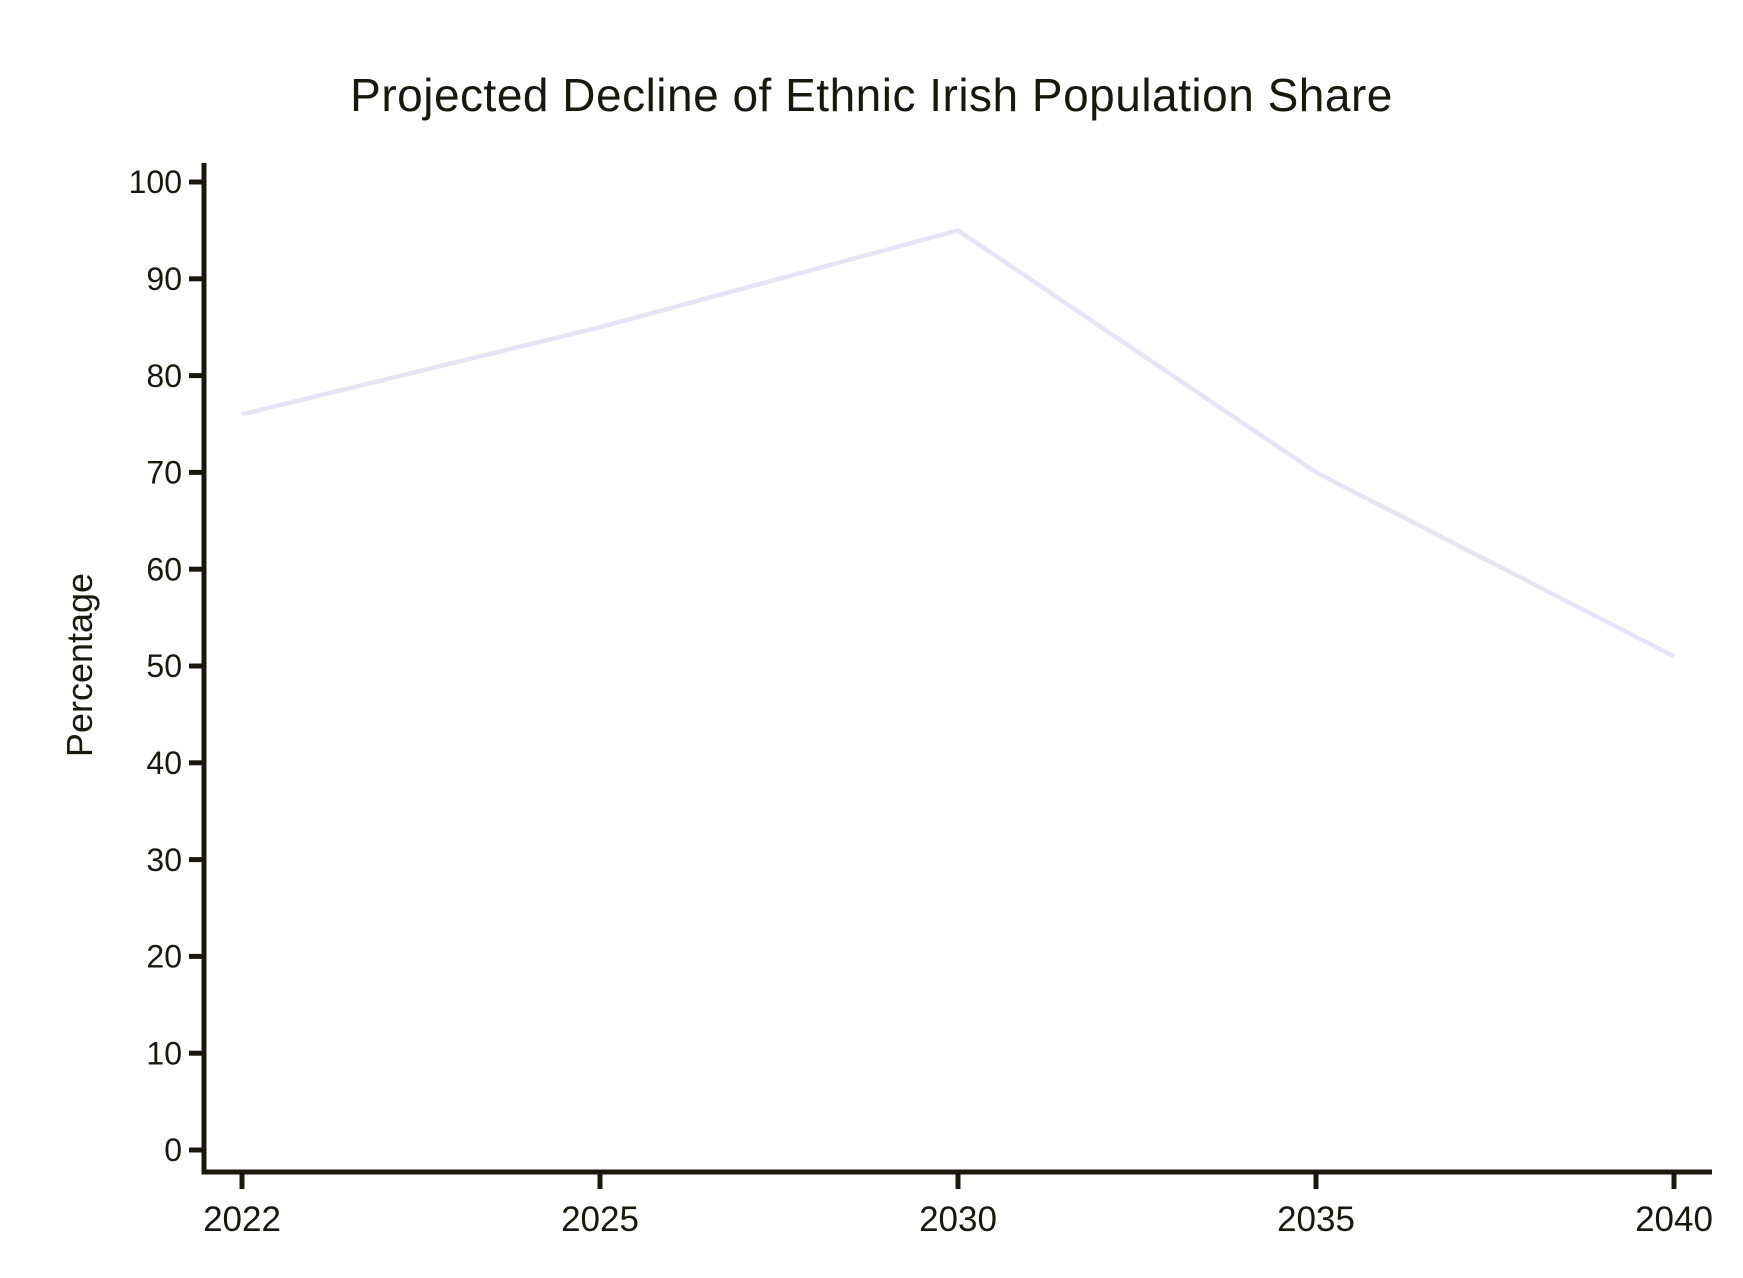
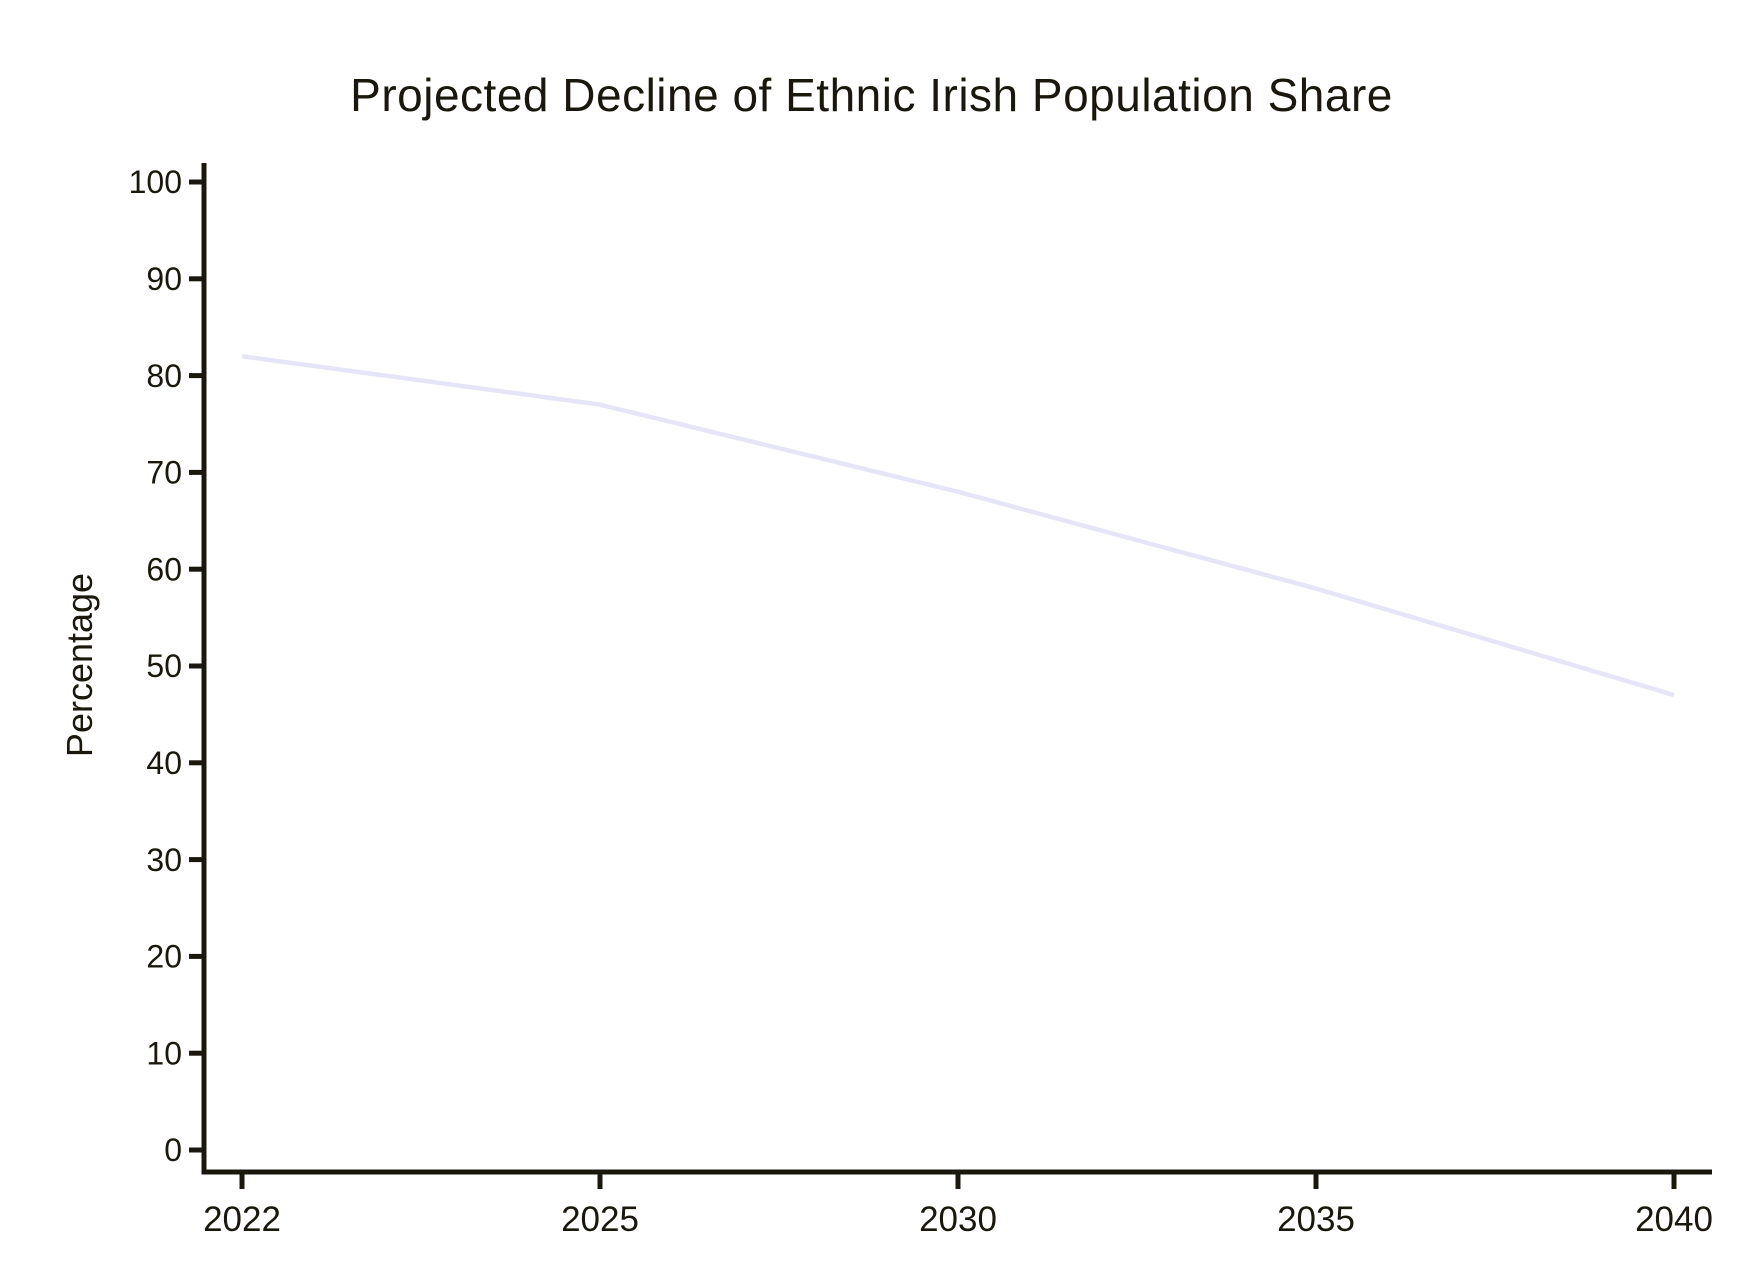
2022: 76 -> 82
2025: 85 -> 77
2030: 95 -> 68
2035: 70 -> 58
2040: 51 -> 47
